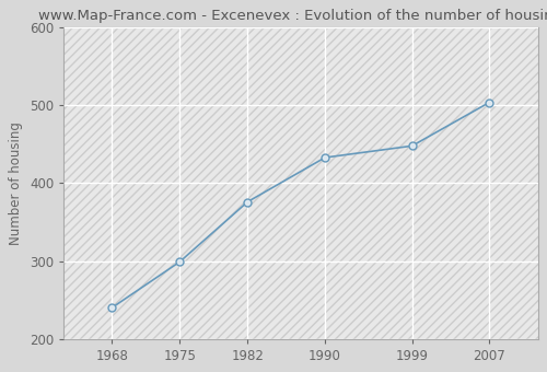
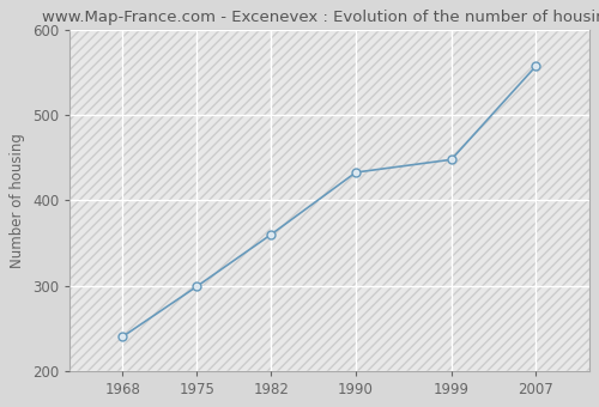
1982: 376 -> 360
2007: 504 -> 558
